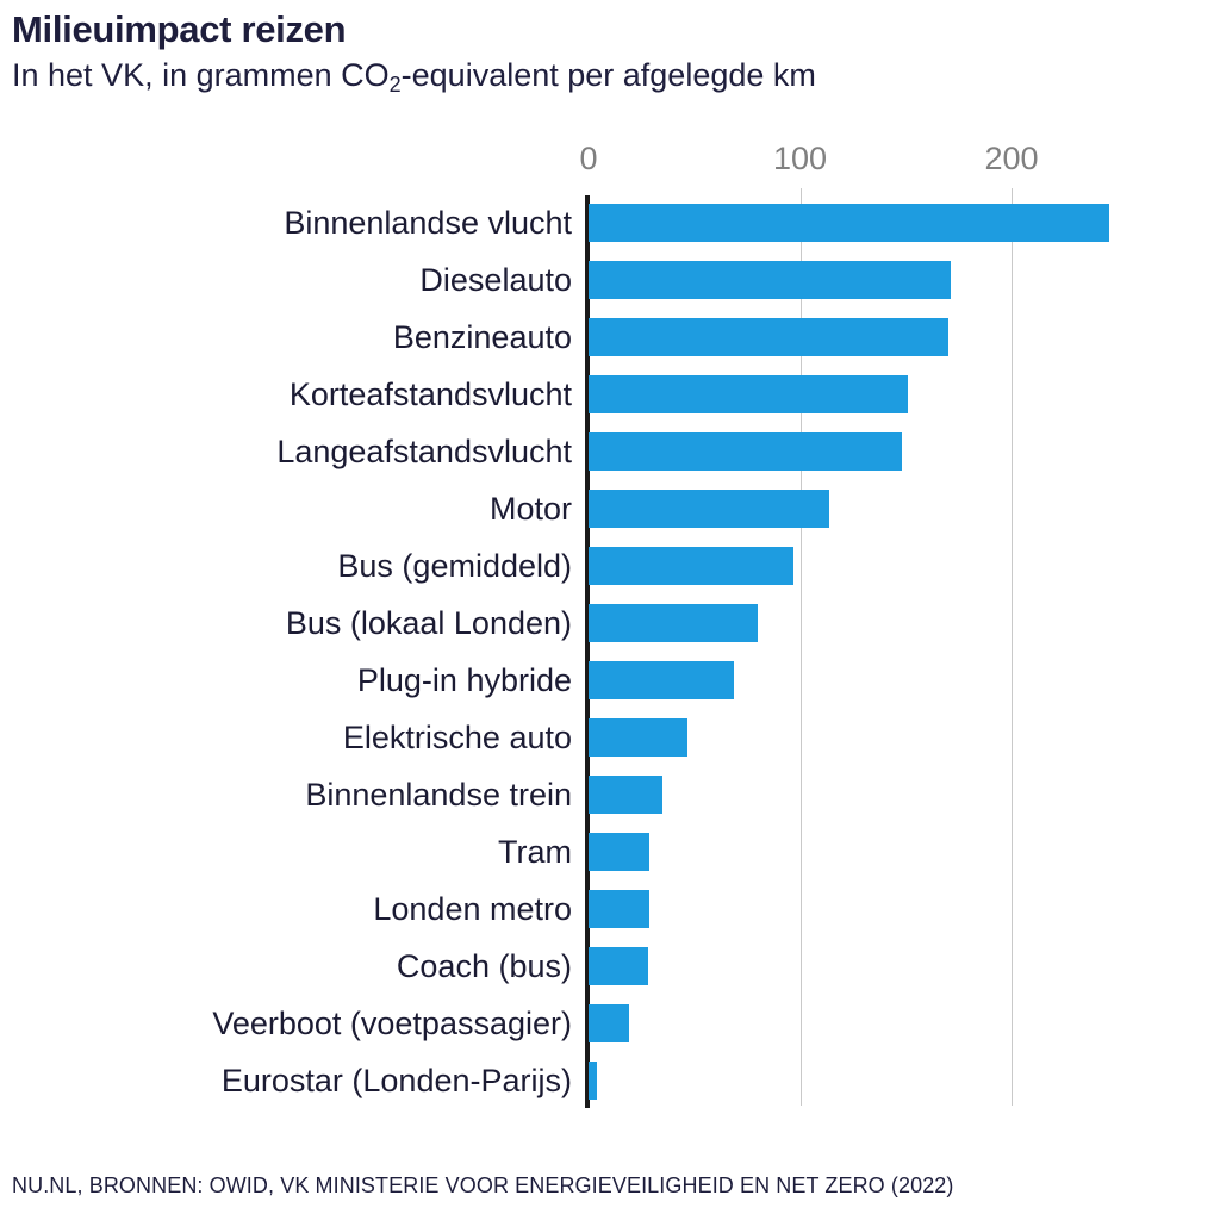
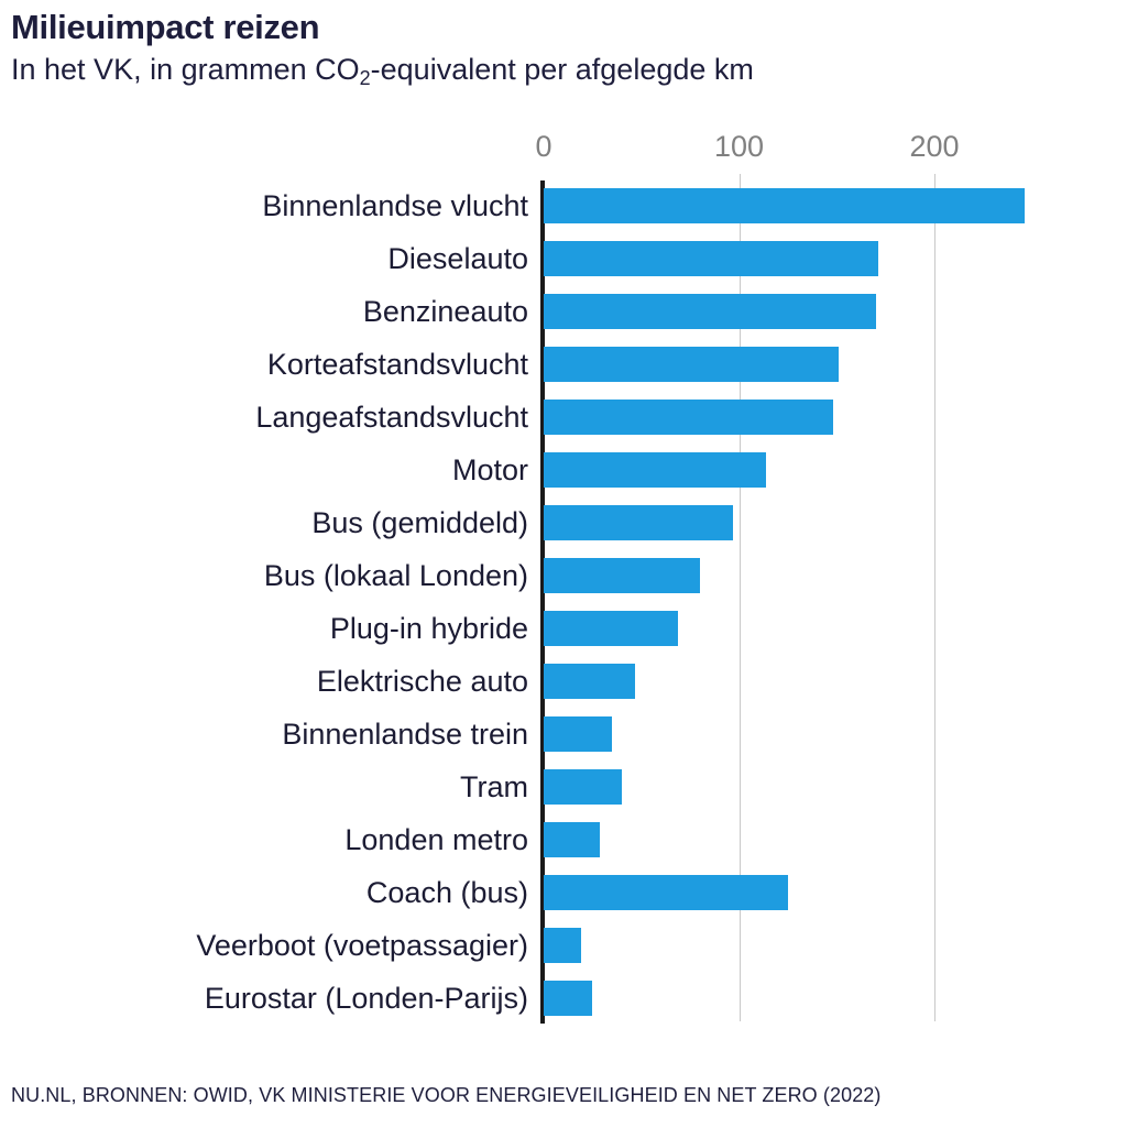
Tram: 29 -> 40
Coach (bus): 28 -> 125
Eurostar (Londen-Parijs): 4 -> 25
